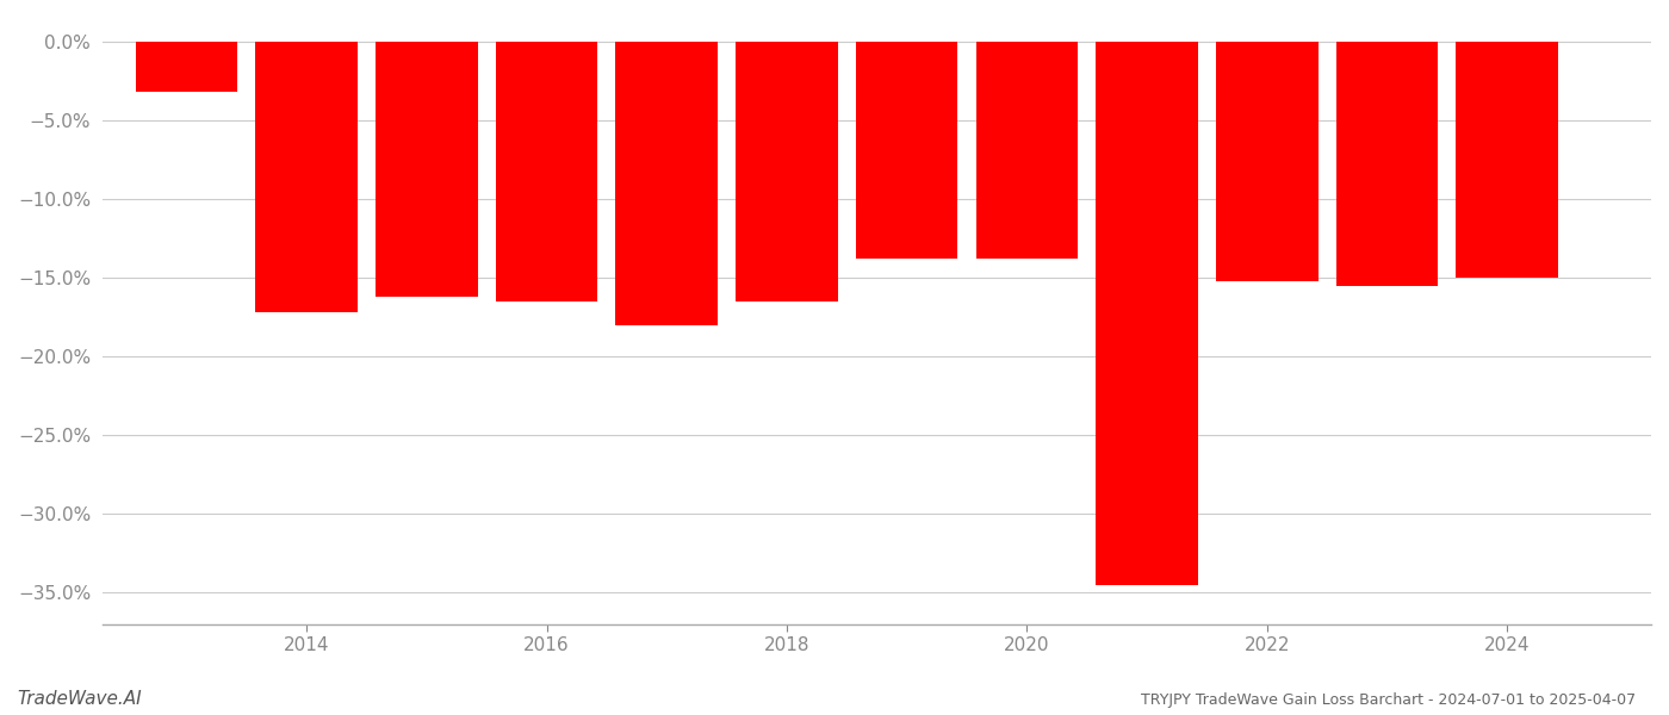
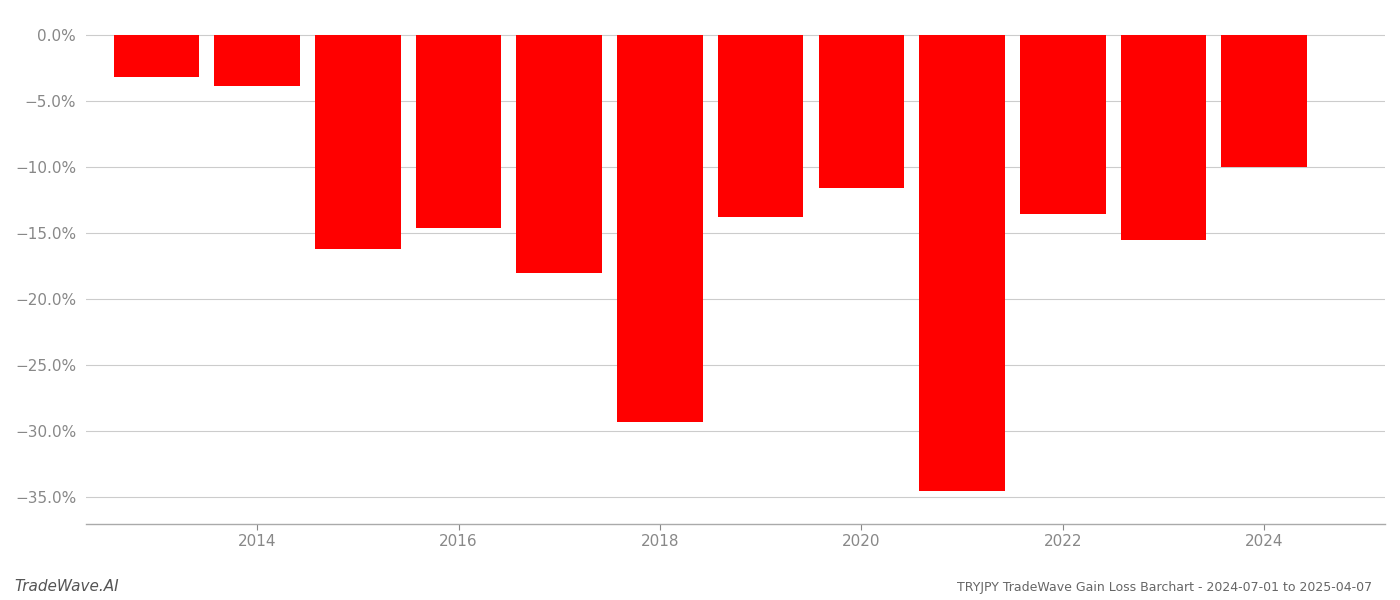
2014: -17.2% -> -3.9%
2016: -16.5% -> -14.6%
2018: -16.5% -> -29.3%
2020: -13.8% -> -11.6%
2022: -15.2% -> -13.6%
2024: -15.0% -> -10.0%
